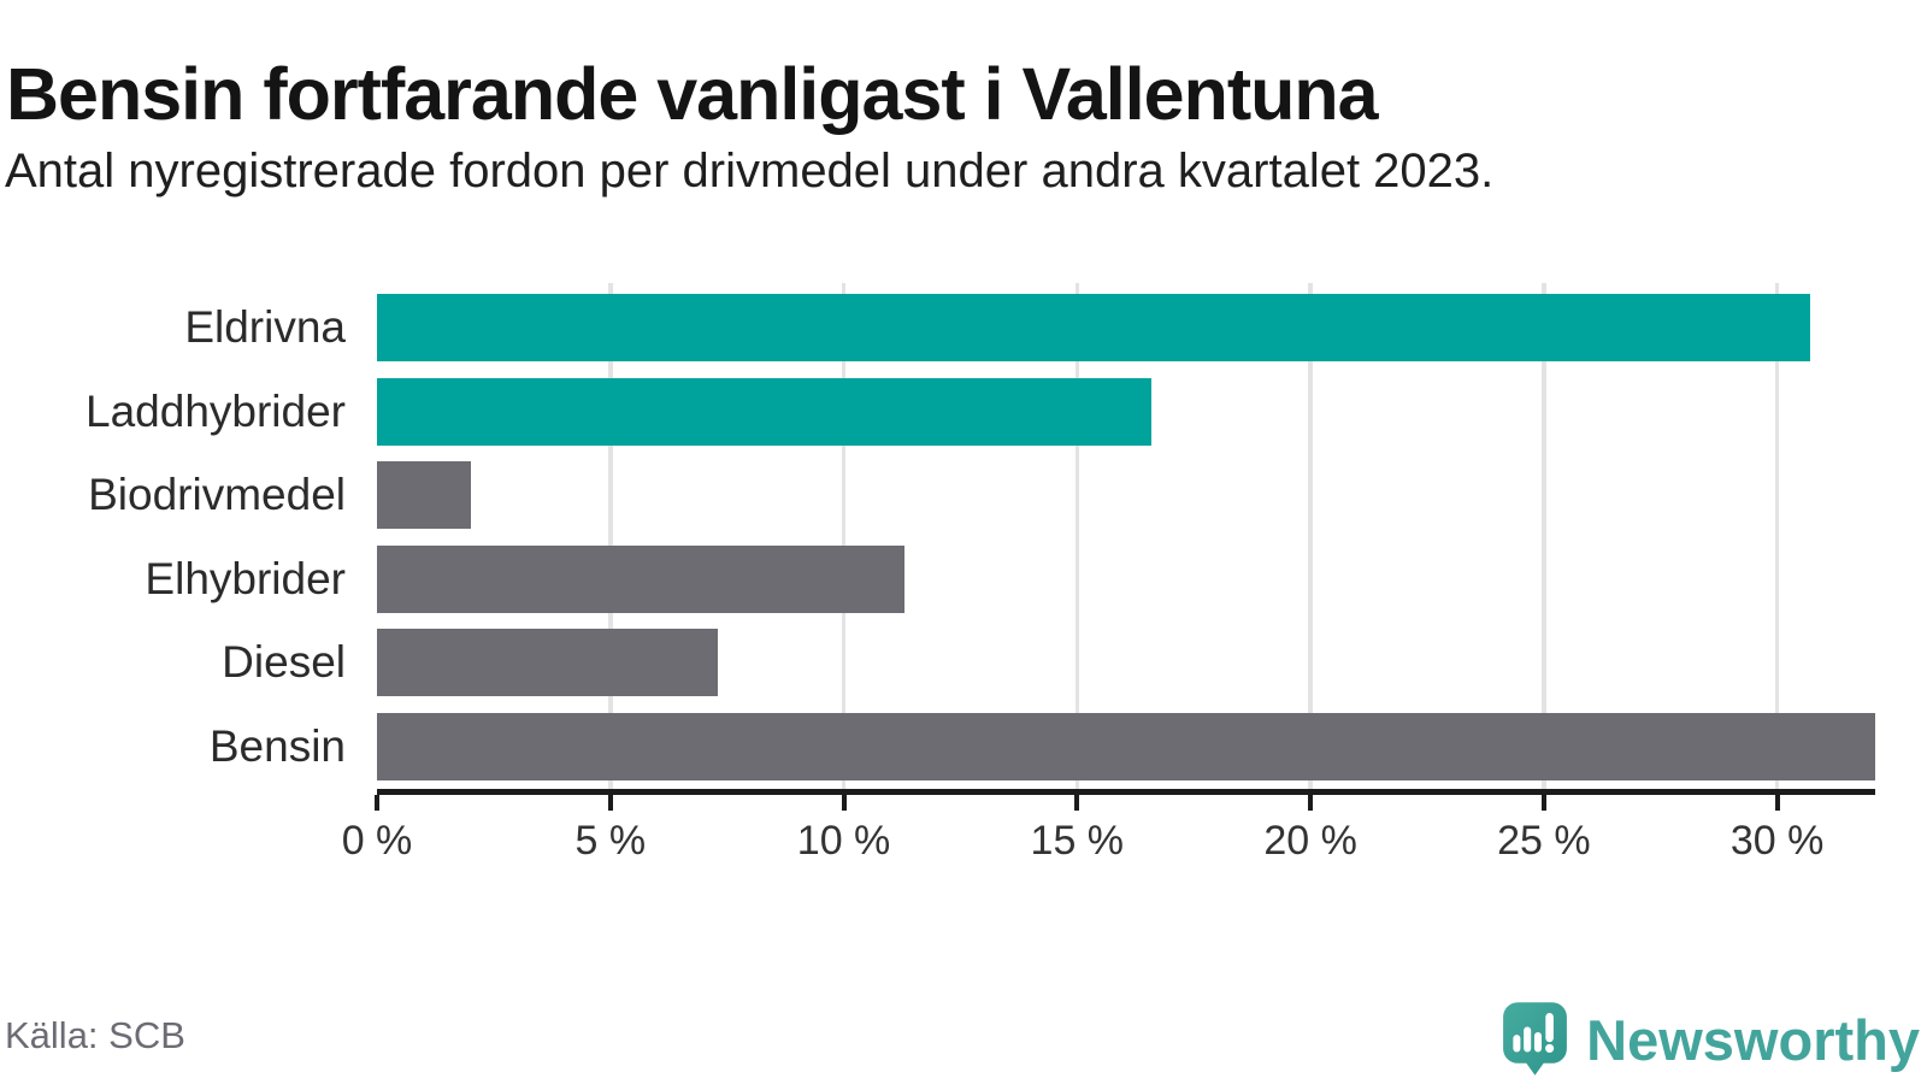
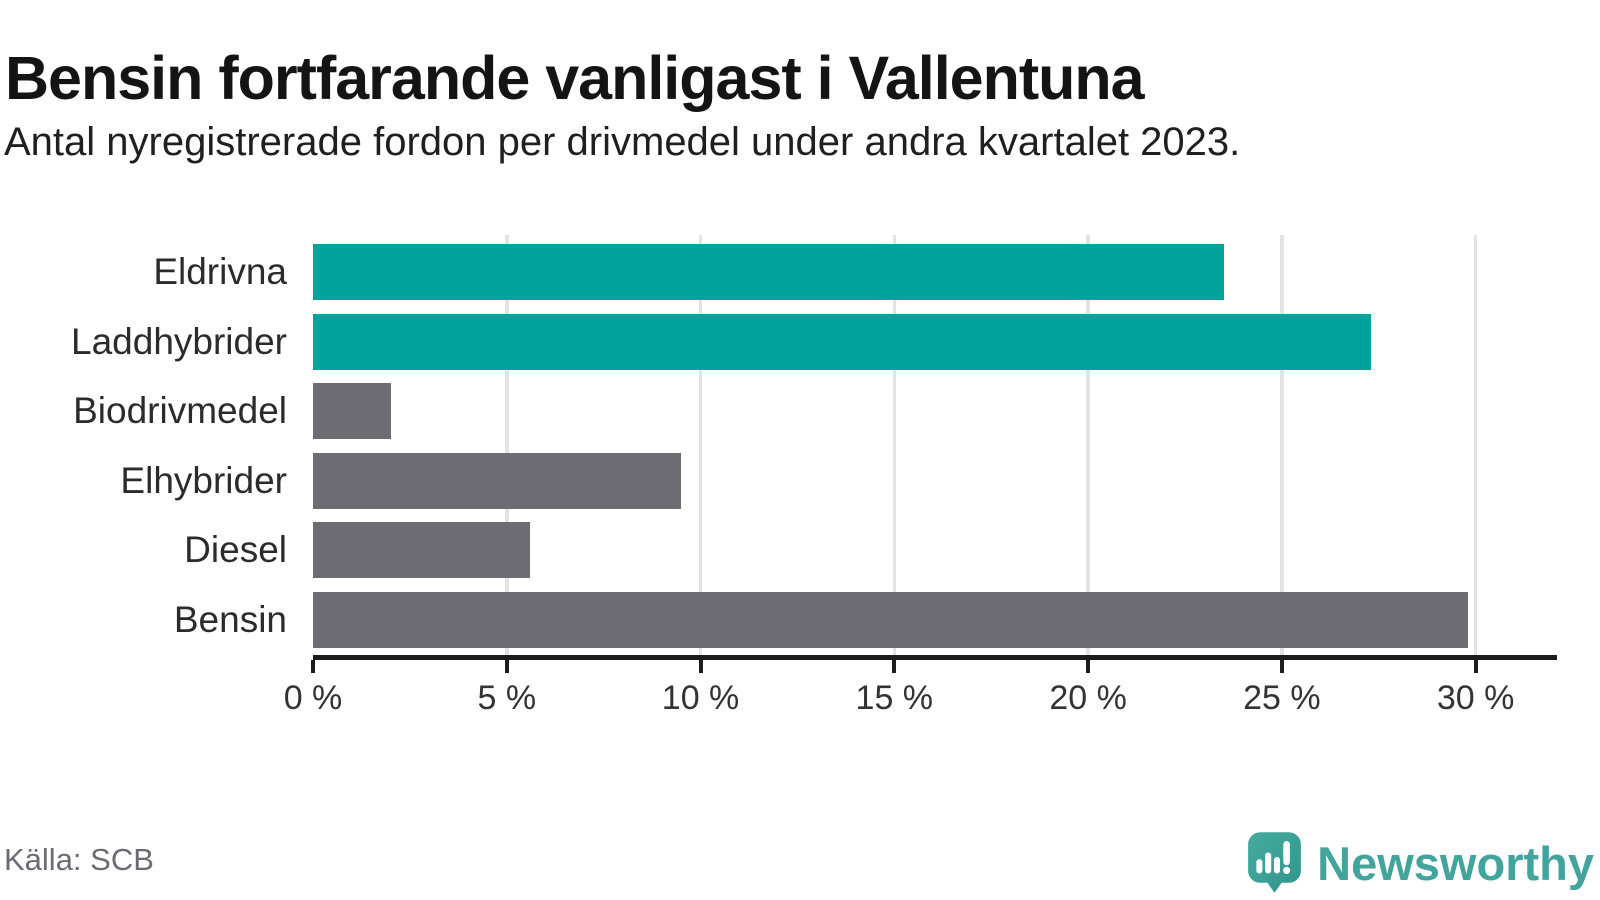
Eldrivna: 30.7% -> 23.5%
Laddhybrider: 16.6% -> 27.3%
Elhybrider: 11.3% -> 9.5%
Diesel: 7.3% -> 5.6%
Bensin: 32.1% -> 29.8%
